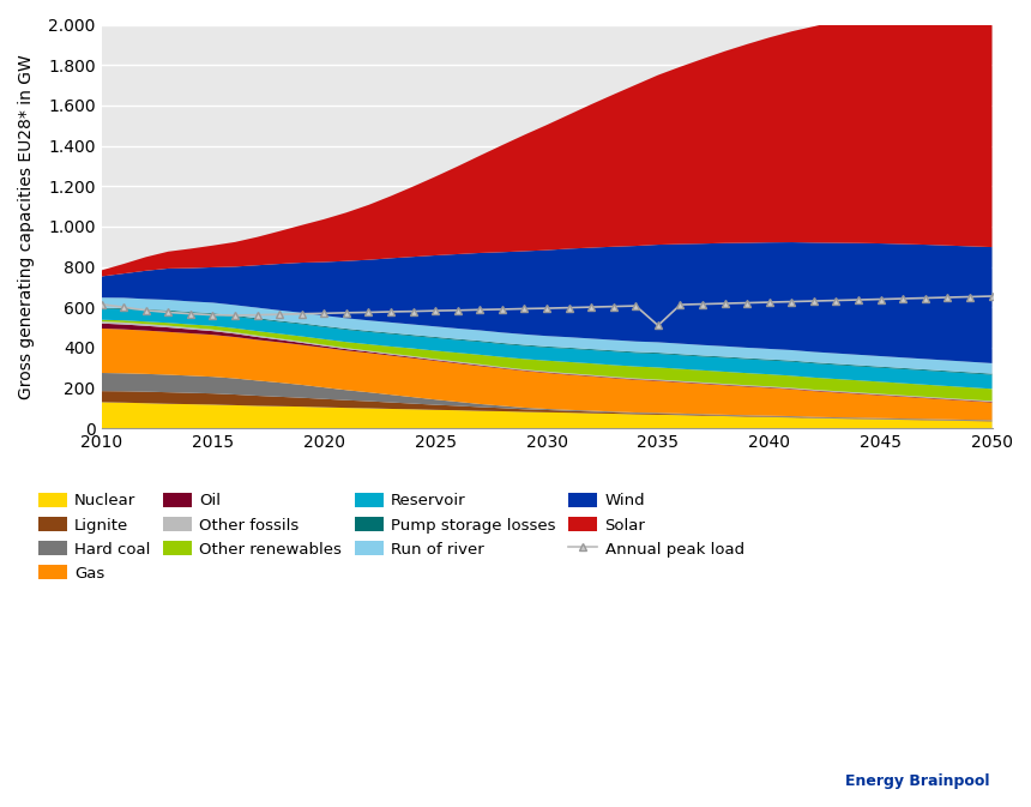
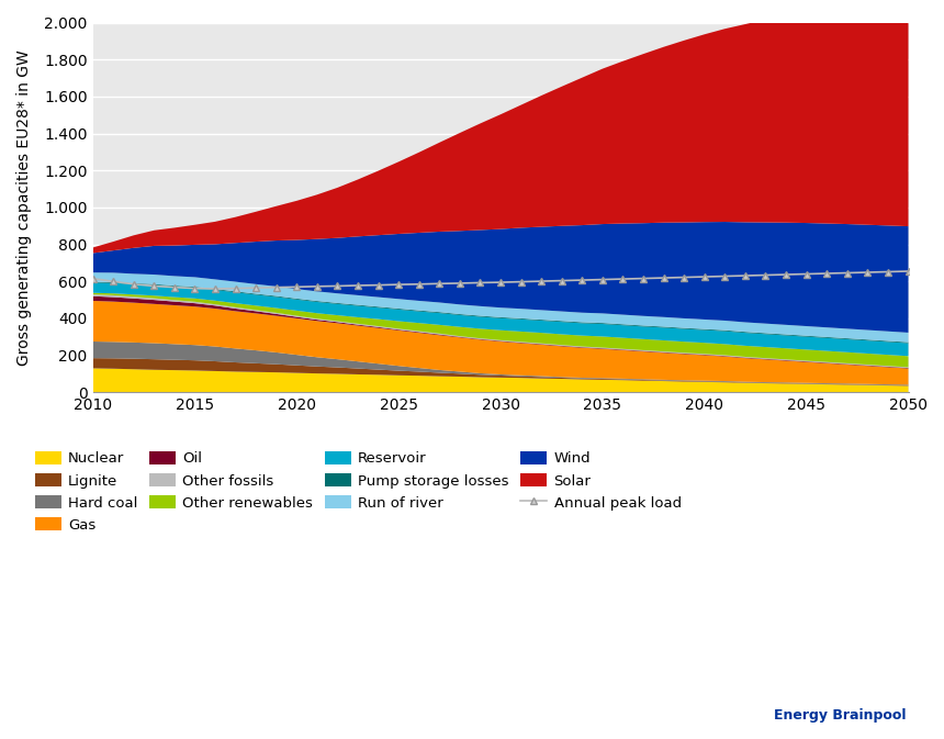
Annual peak load/2035: 510 -> 610
